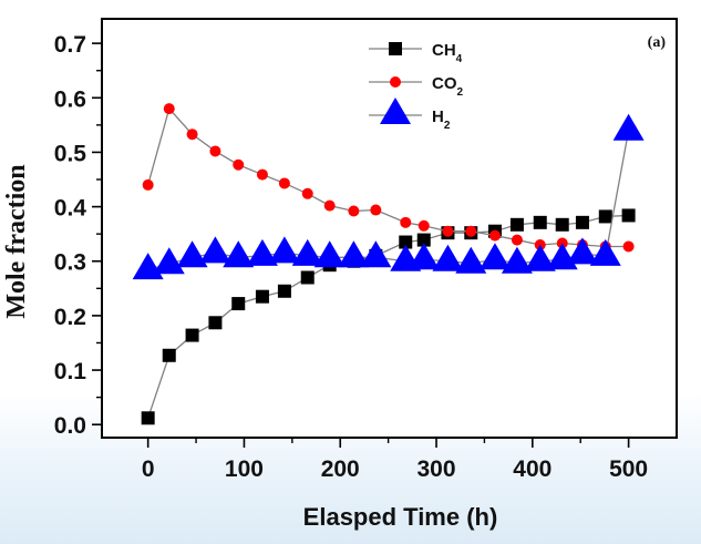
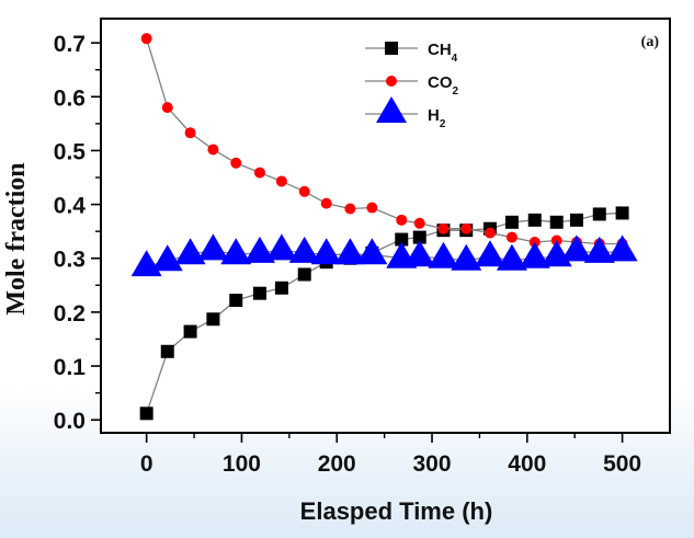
CO2/0: 0.44 -> 0.71
H2/500: 0.54 -> 0.31
